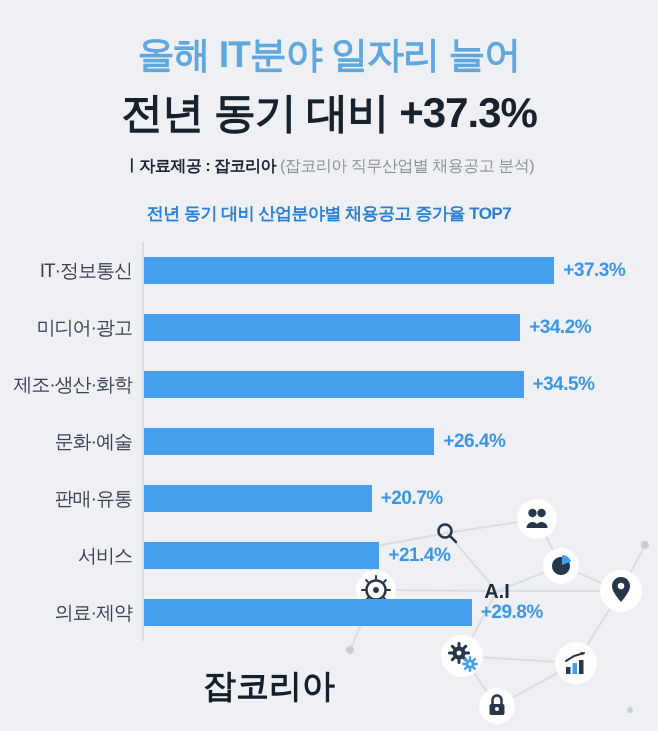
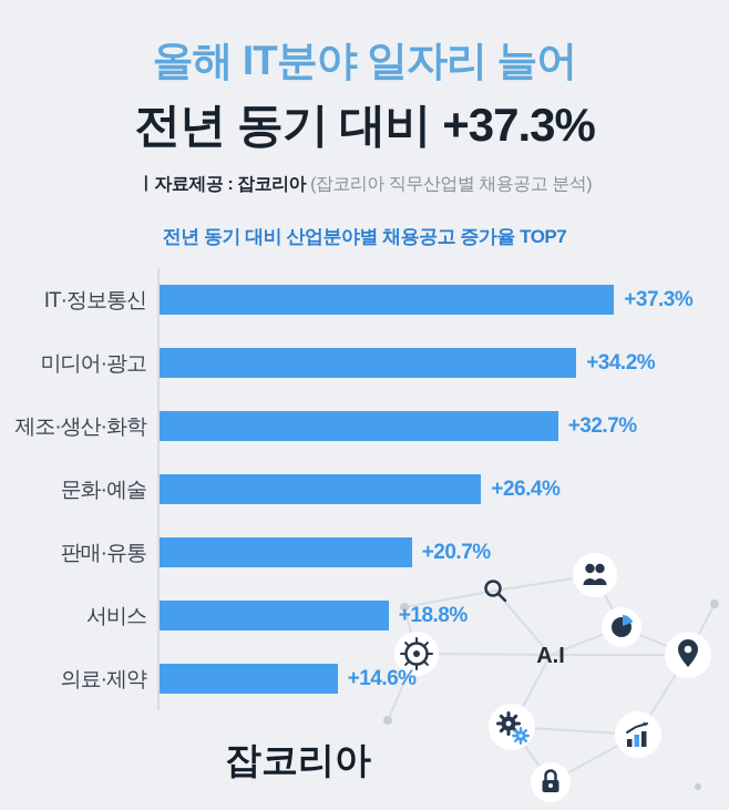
제조·생산·화학: +34.5% -> +32.7%
서비스: +21.4% -> +18.8%
의료·제약: +29.8% -> +14.6%
